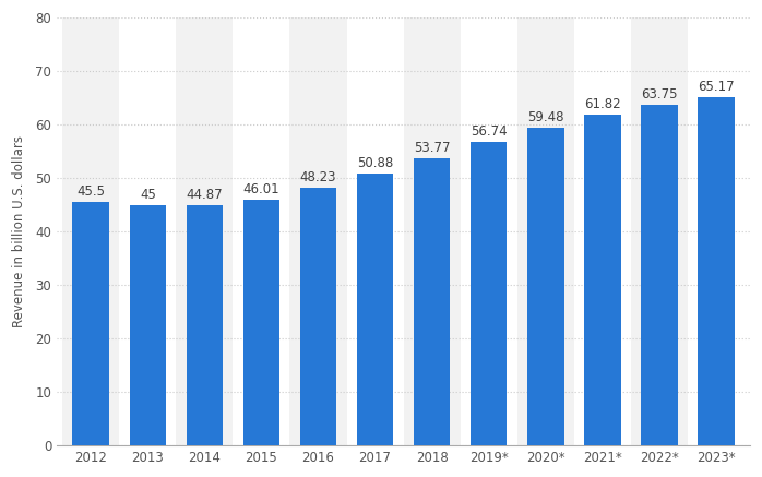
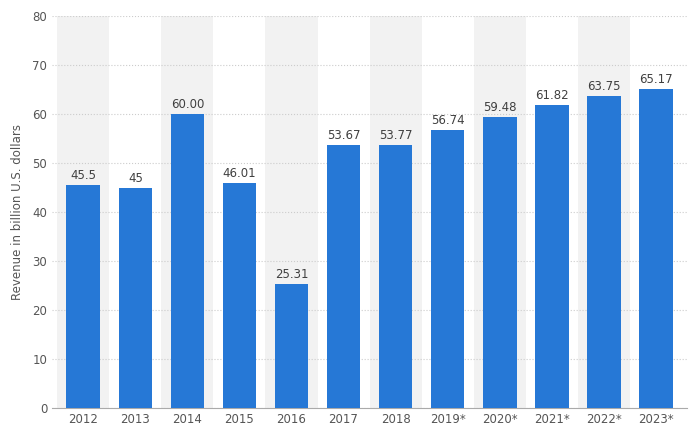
2014: 44.87 -> 60.00
2016: 48.23 -> 25.31
2017: 50.88 -> 53.67
